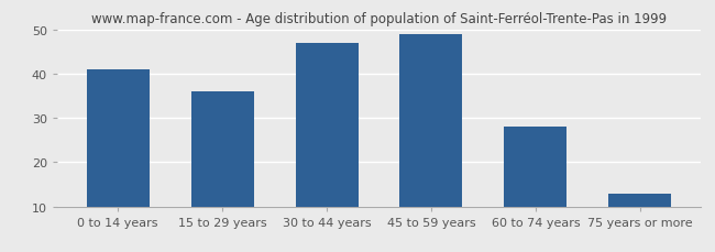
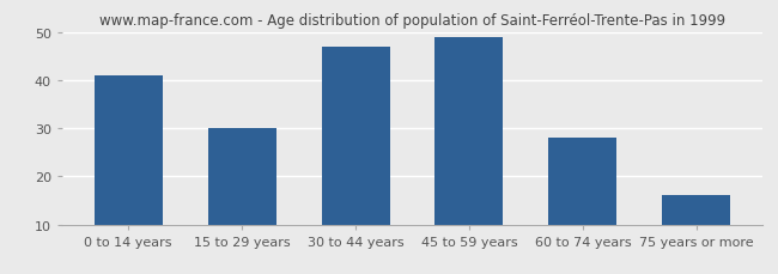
15 to 29 years: 36 -> 30
75 years or more: 13 -> 16
